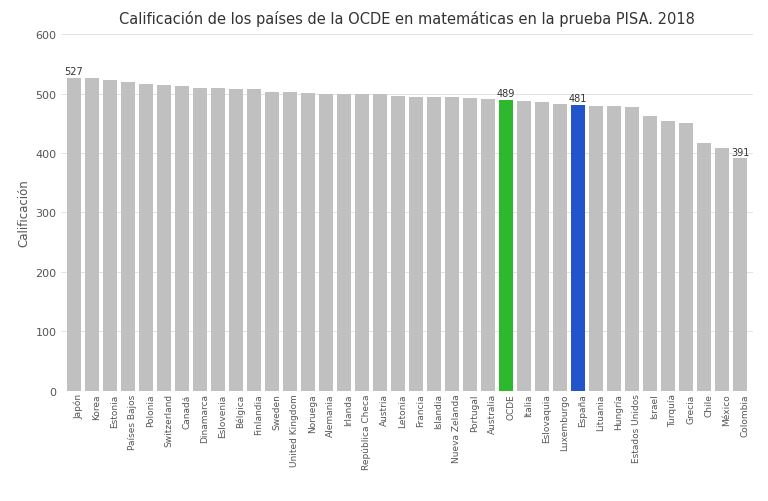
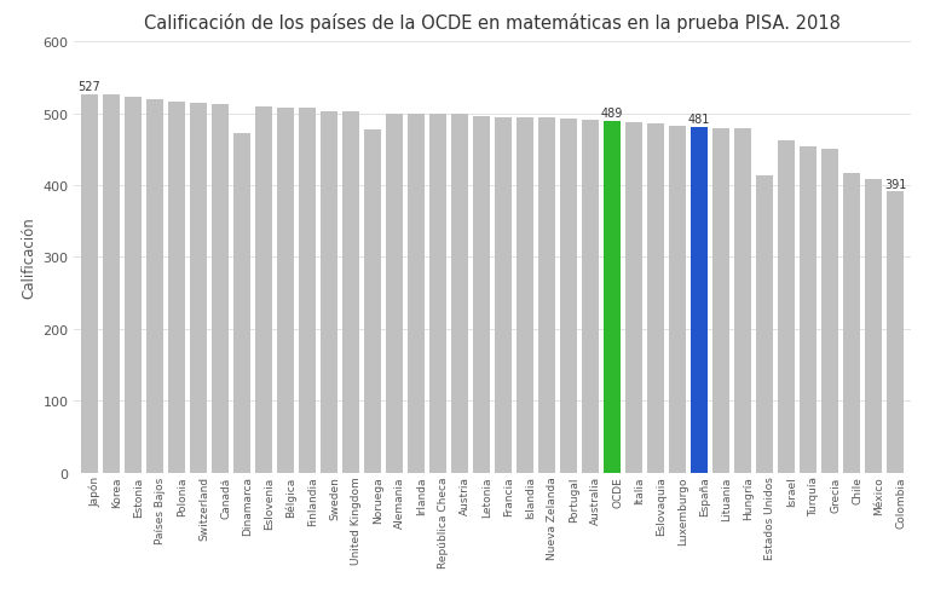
Dinamarca: 509 -> 472
Noruega: 501 -> 478
Estados Unidos: 478 -> 414
